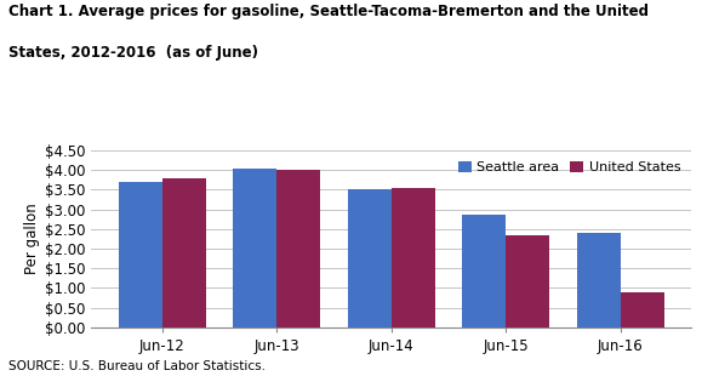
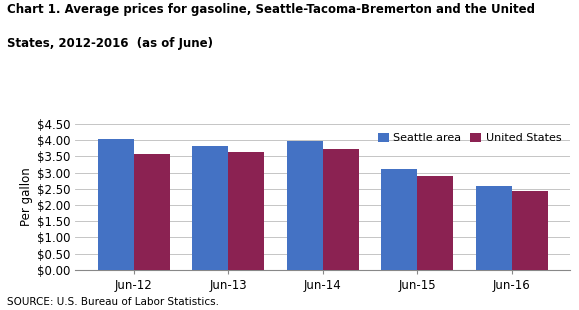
Seattle area/Jun-12: $3.70 -> $4.04
United States/Jun-12: $3.80 -> $3.58
Seattle area/Jun-13: $4.05 -> $3.82
United States/Jun-13: $4.00 -> $3.65
Seattle area/Jun-14: $3.50 -> $3.96
United States/Jun-14: $3.55 -> $3.72
Seattle area/Jun-15: $2.85 -> $3.10
United States/Jun-15: $2.35 -> $2.88
Seattle area/Jun-16: $2.40 -> $2.57
United States/Jun-16: $0.90 -> $2.42
